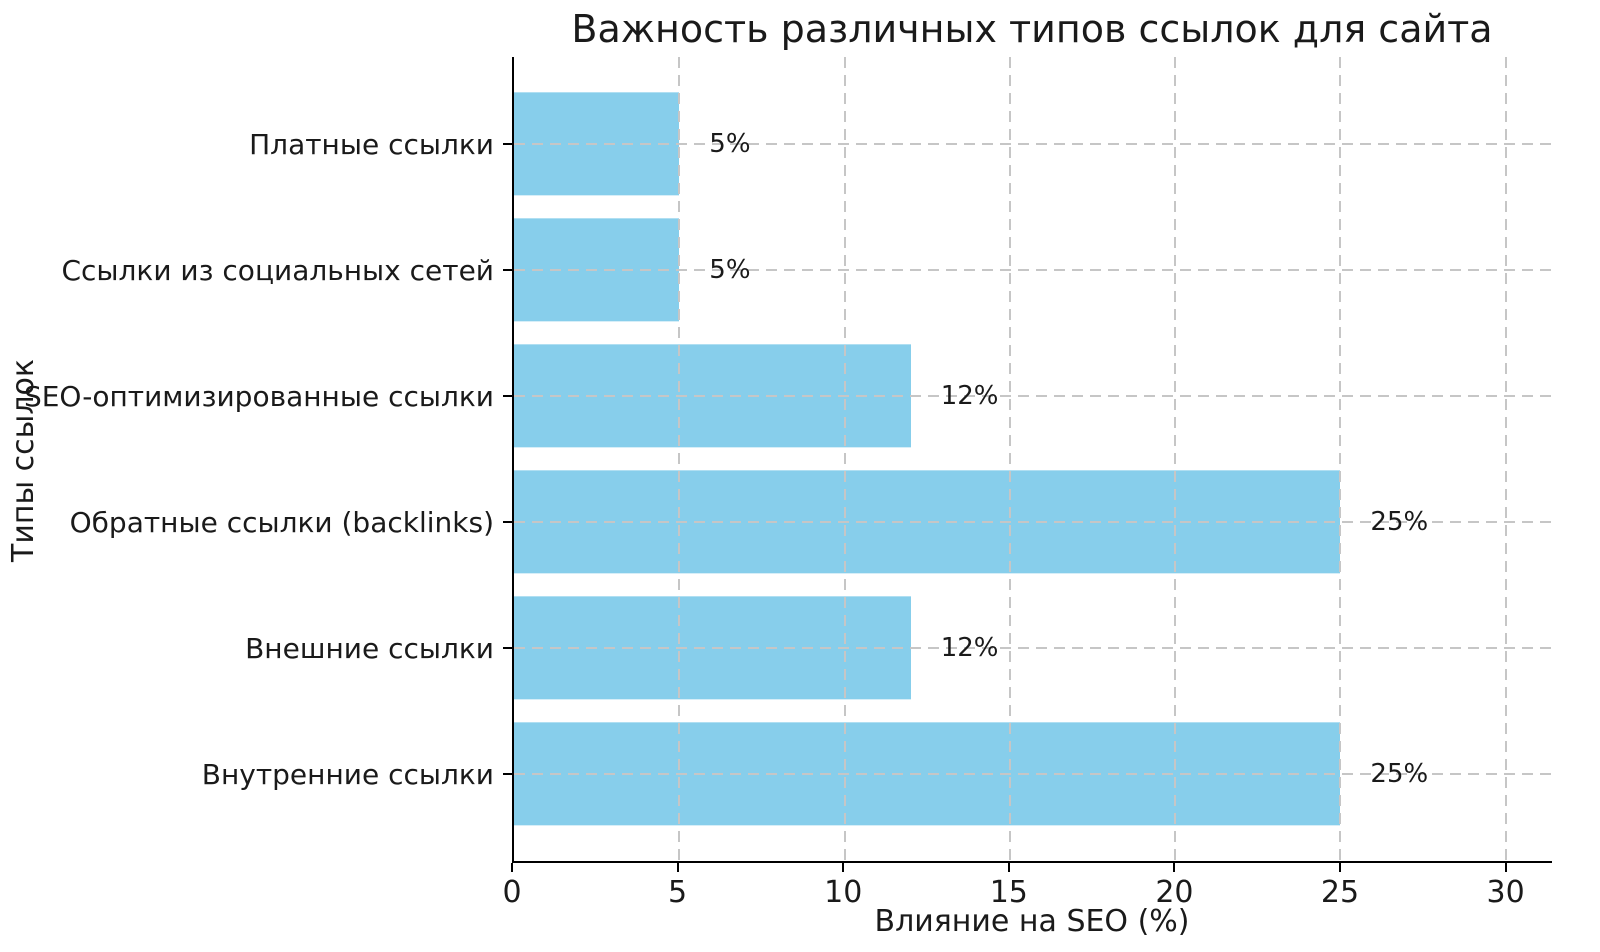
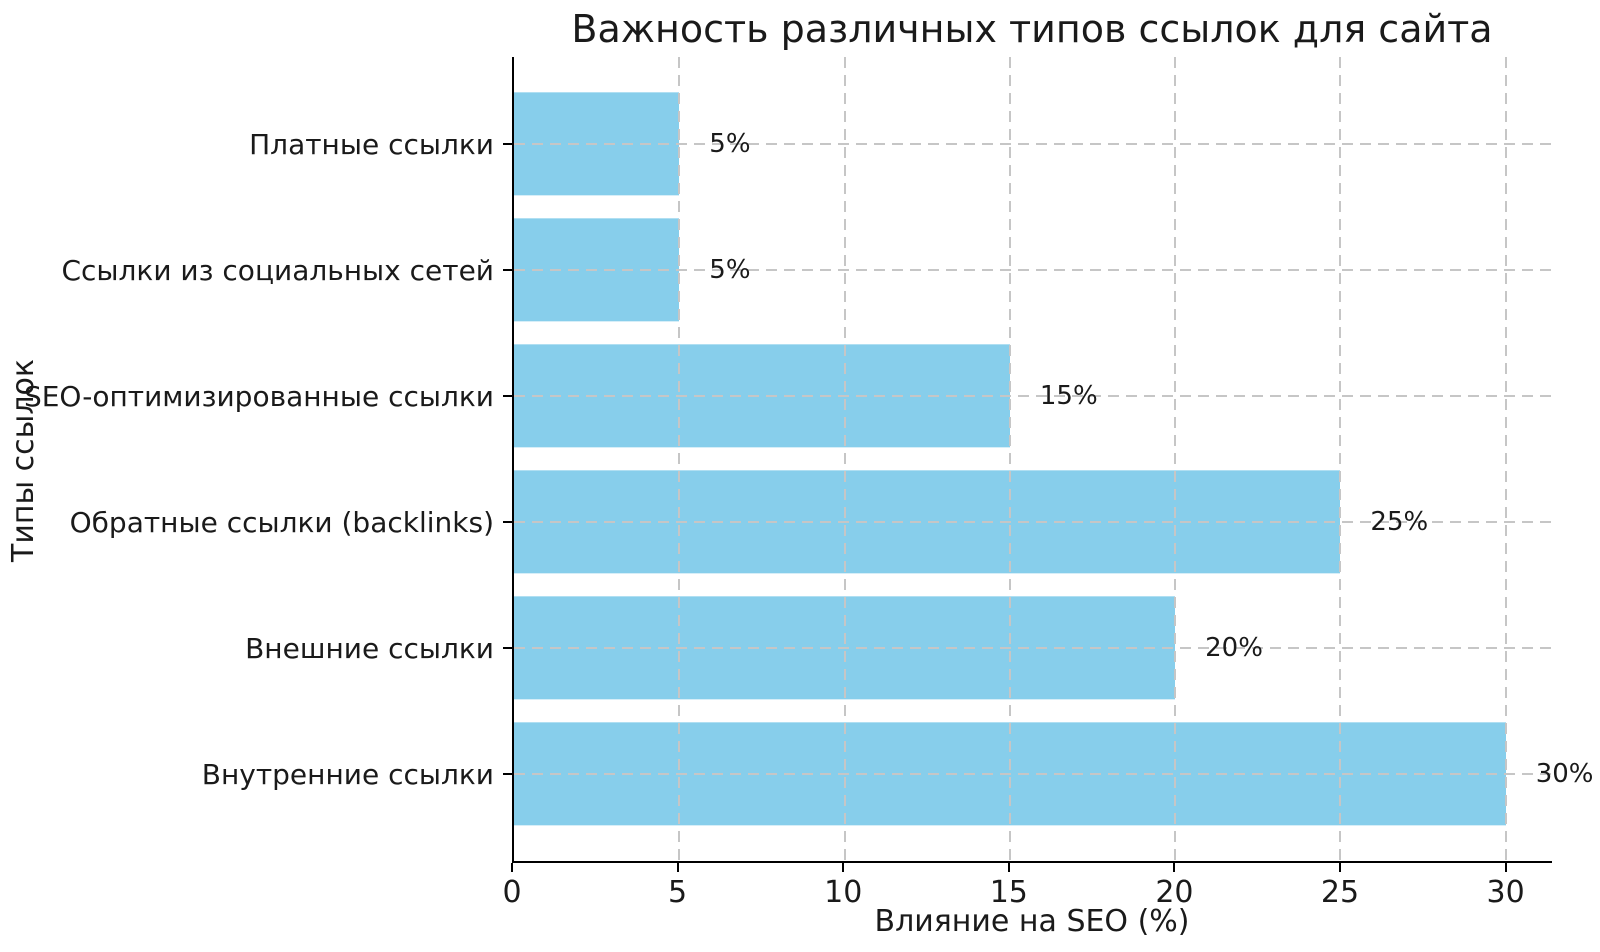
SEO-оптимизированные ссылки: 12% -> 15%
Внешние ссылки: 12% -> 20%
Внутренние ссылки: 25% -> 30%
